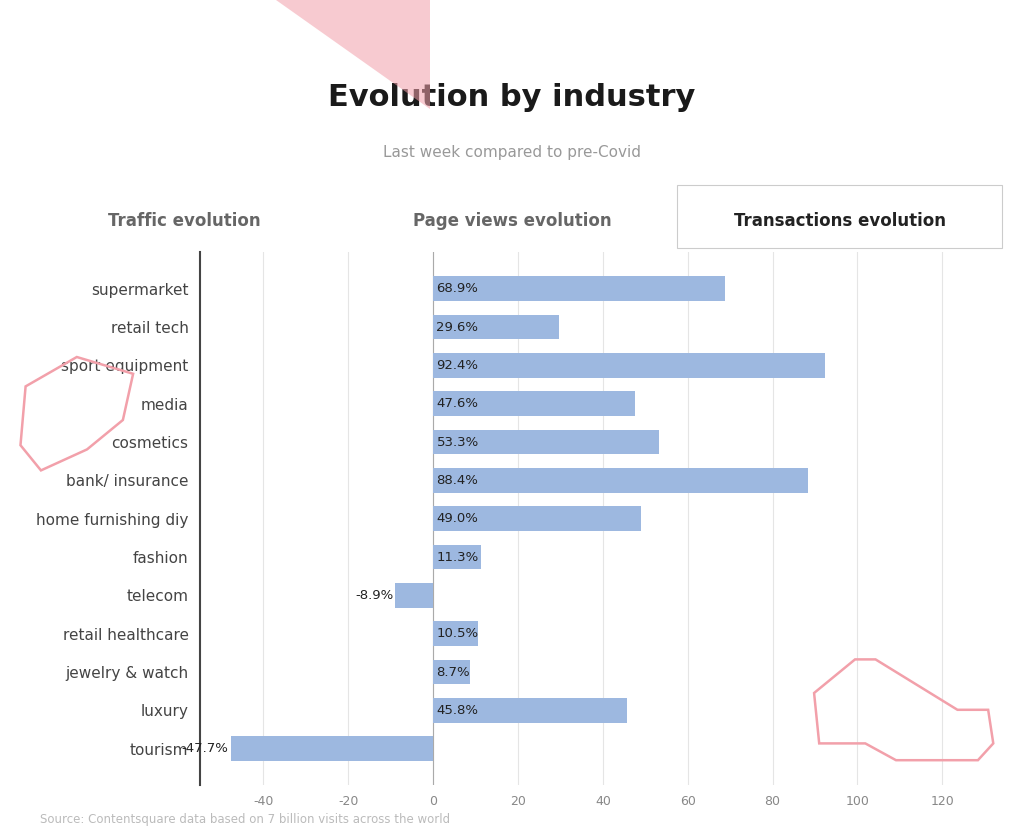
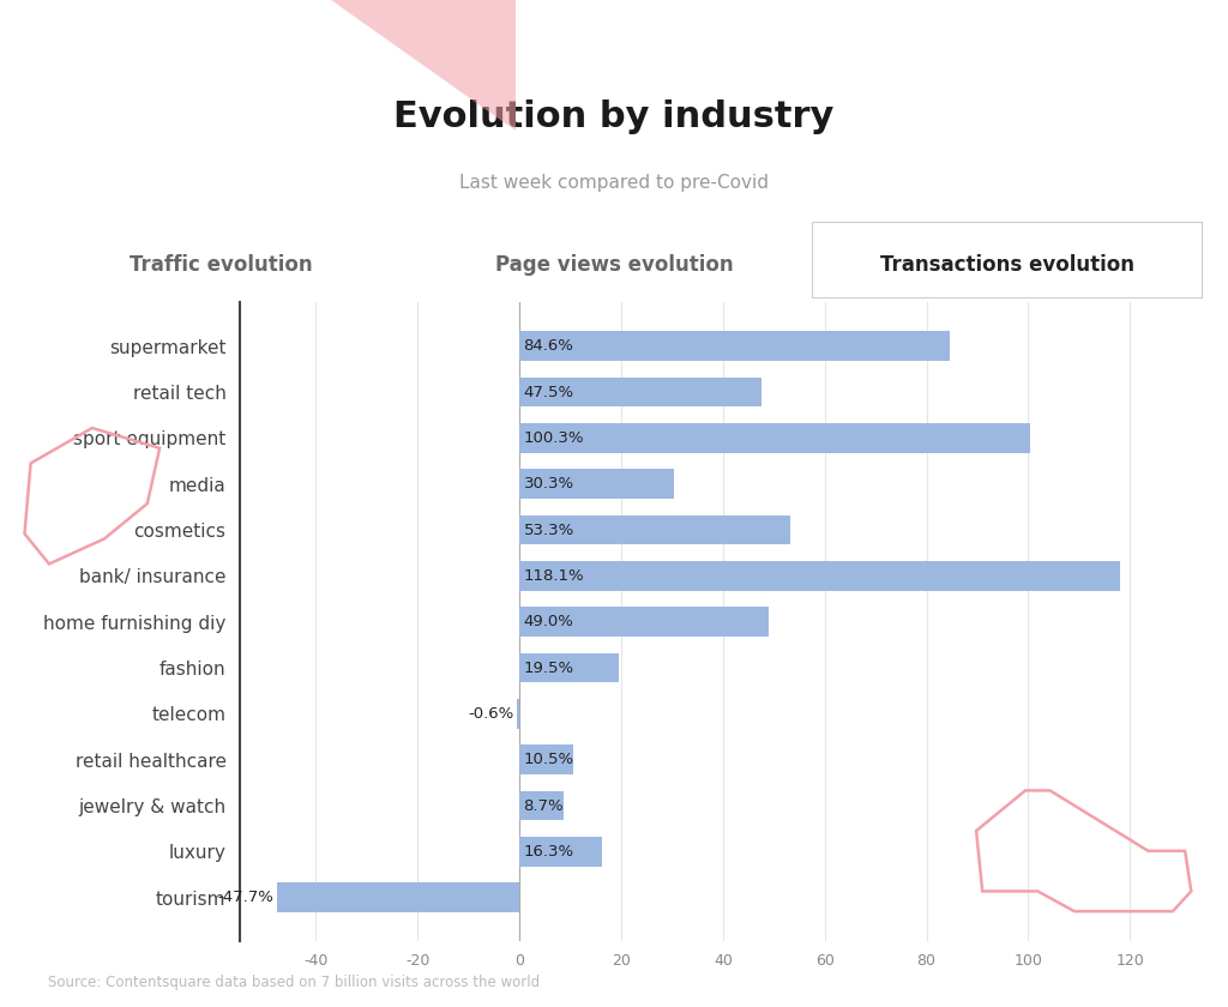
supermarket: 68.9% -> 84.6%
retail tech: 29.6% -> 47.5%
sport equipment: 92.4% -> 100.3%
media: 47.6% -> 30.3%
bank/ insurance: 88.4% -> 118.1%
fashion: 11.3% -> 19.5%
telecom: -8.9% -> -0.6%
luxury: 45.8% -> 16.3%
